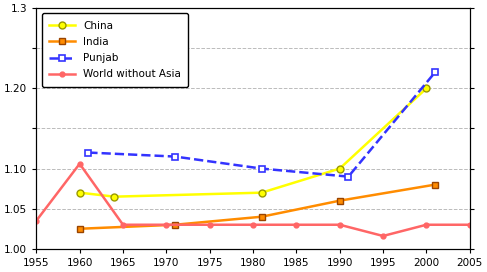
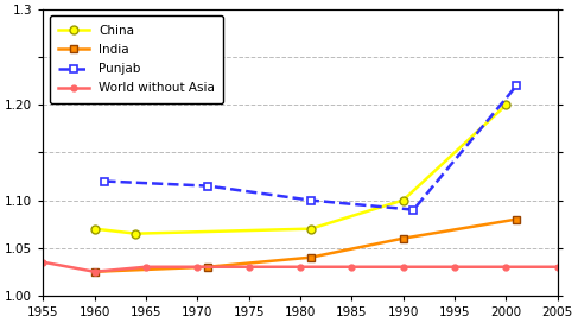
World without Asia/1960: 1.106 -> 1.025
World without Asia/1995: 1.016 -> 1.030
